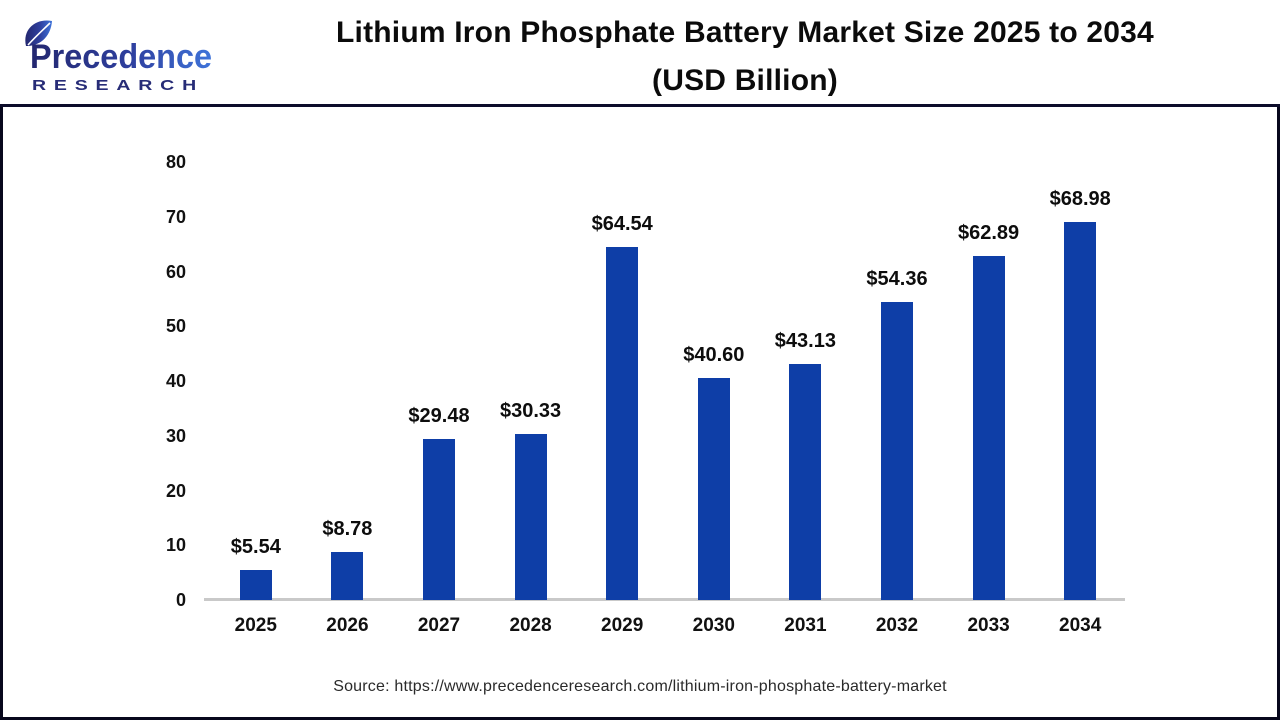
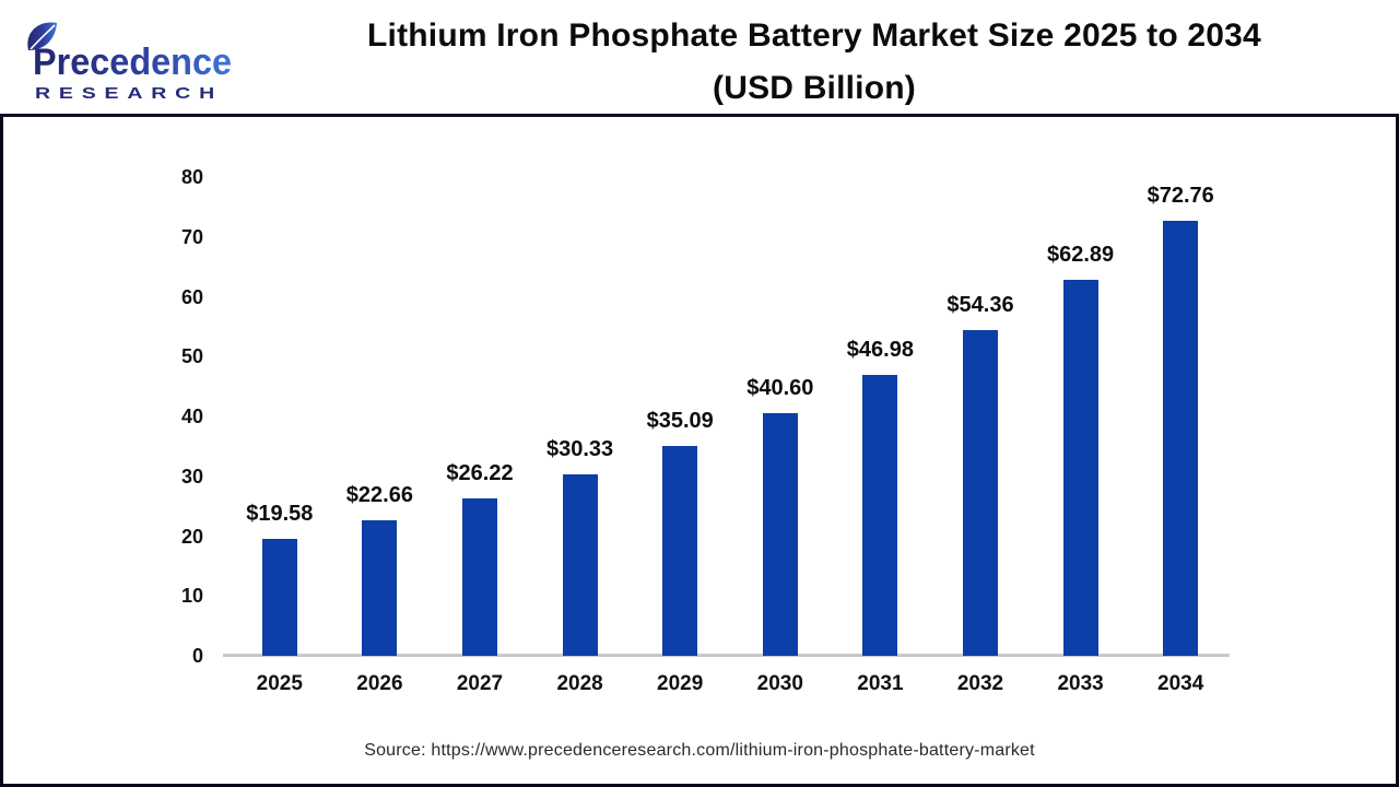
2025: $5.54 -> $19.58
2026: $8.78 -> $22.66
2027: $29.48 -> $26.22
2029: $64.54 -> $35.09
2031: $43.13 -> $46.98
2034: $68.98 -> $72.76
